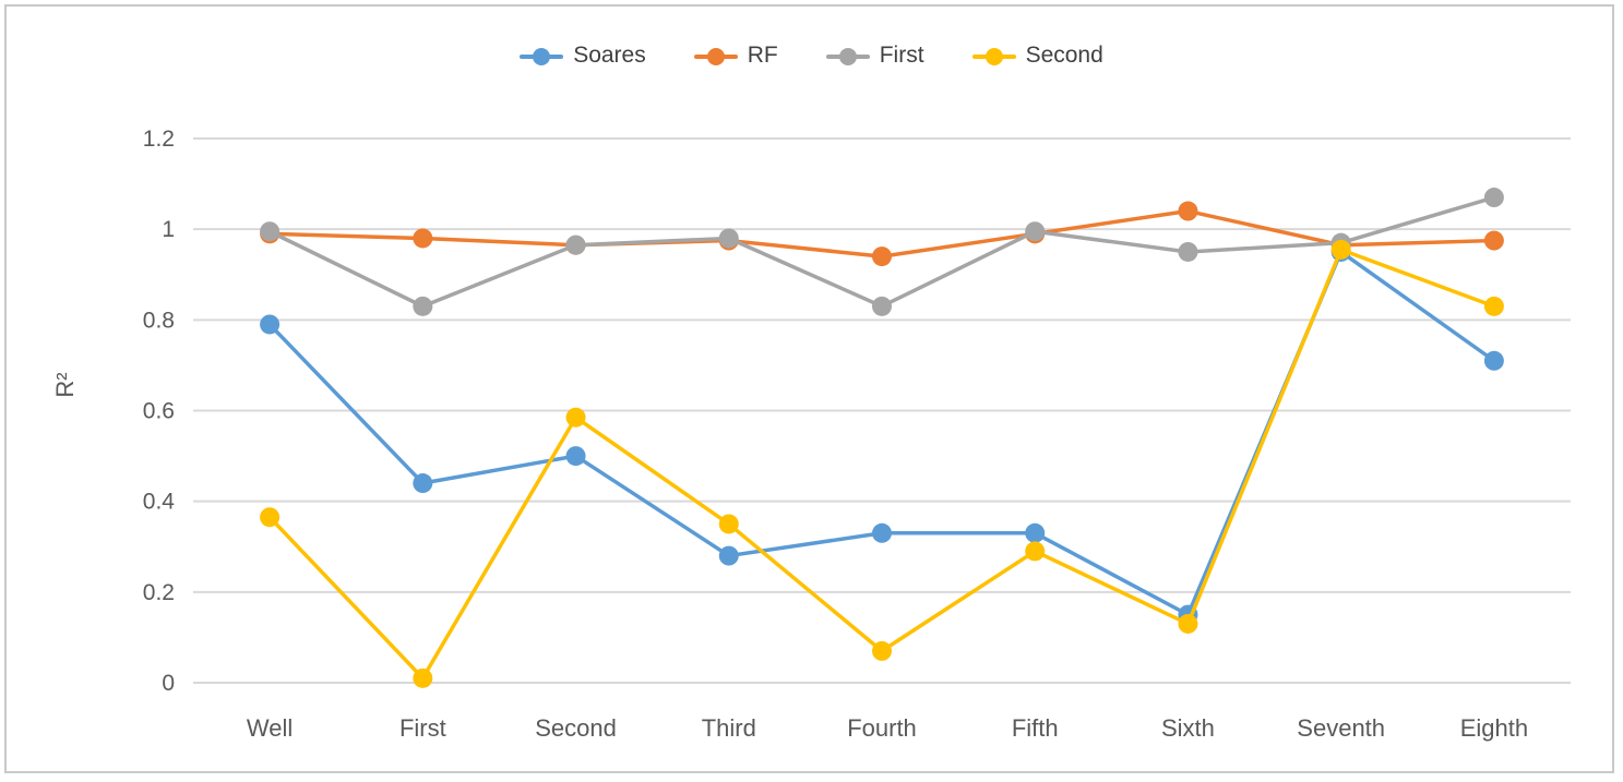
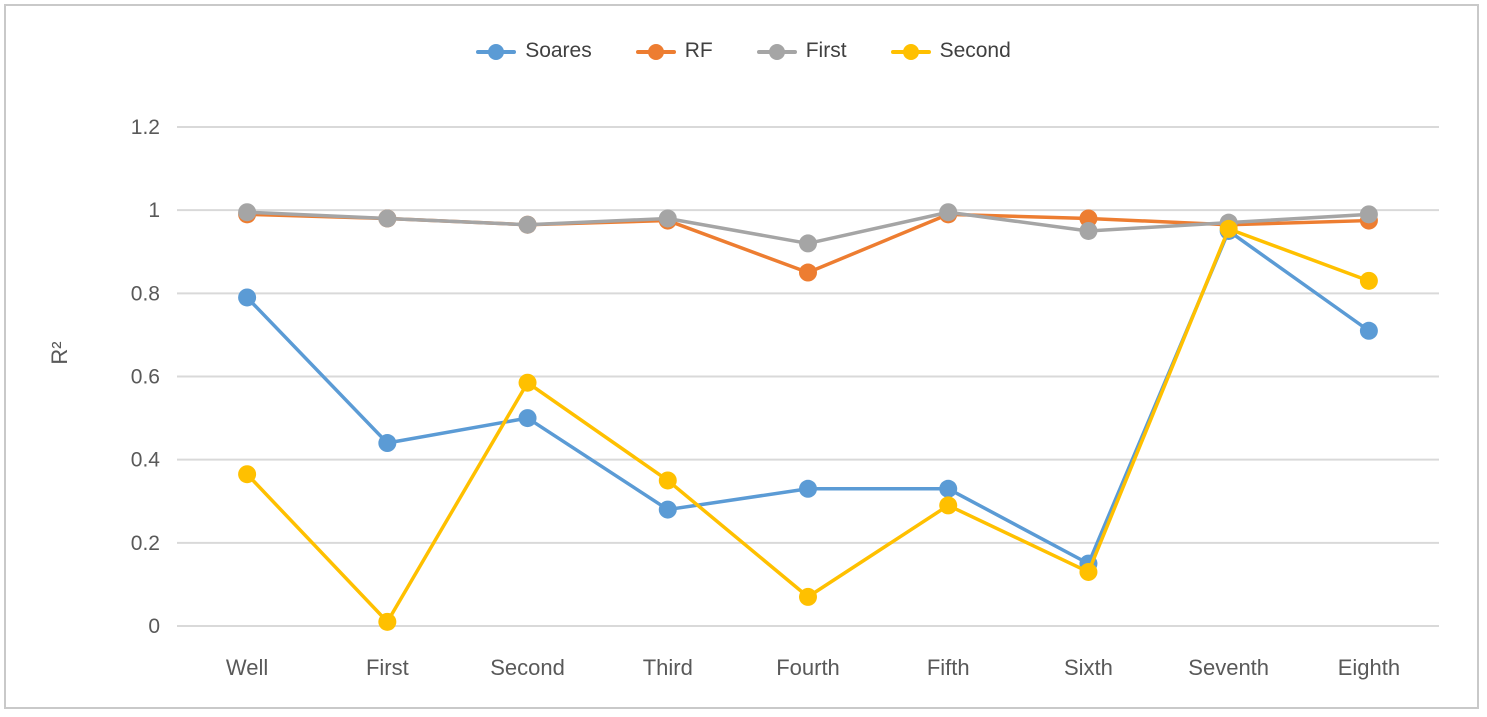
First/First: 0.83 -> 0.98
RF/Fourth: 0.94 -> 0.85
First/Fourth: 0.83 -> 0.92
RF/Sixth: 1.04 -> 0.98
First/Eighth: 1.07 -> 0.99
